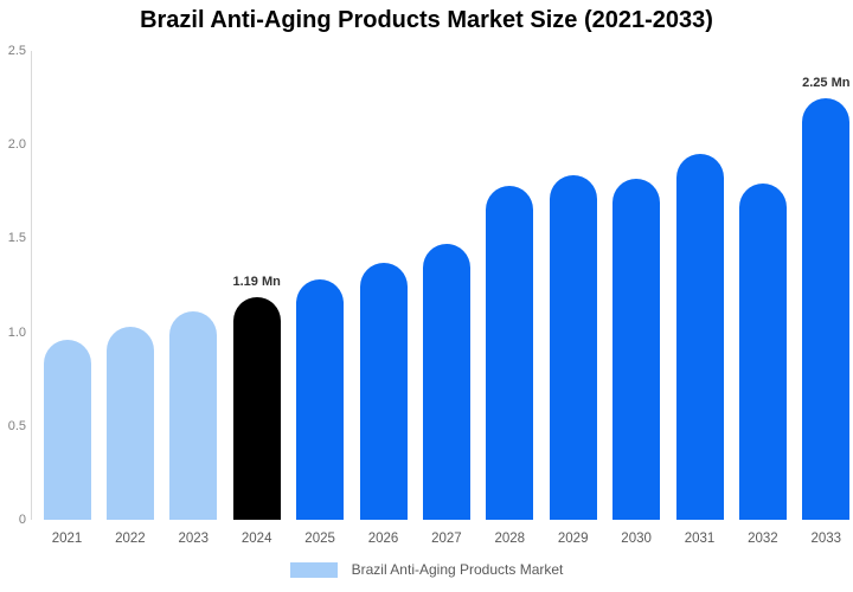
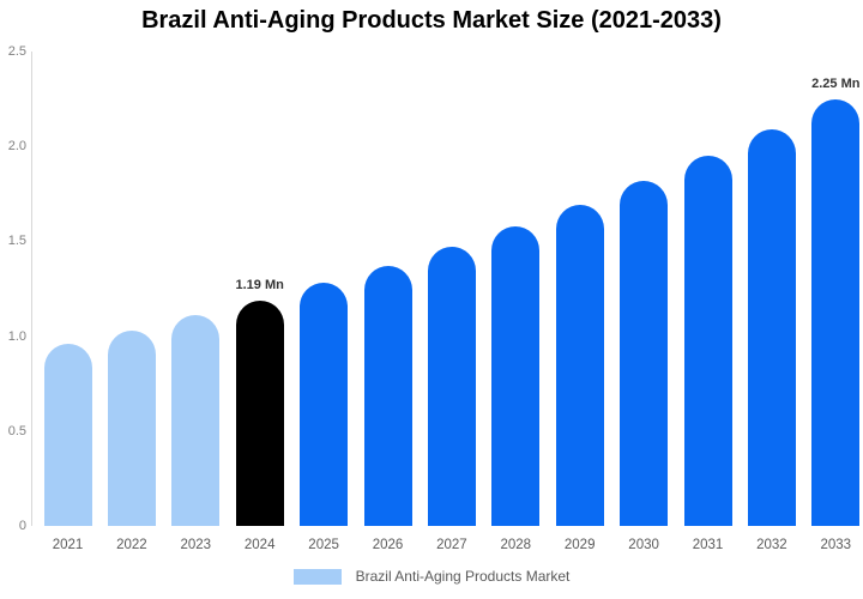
2028: 1.78 -> 1.58
2029: 1.84 -> 1.69
2032: 1.79 -> 2.09
